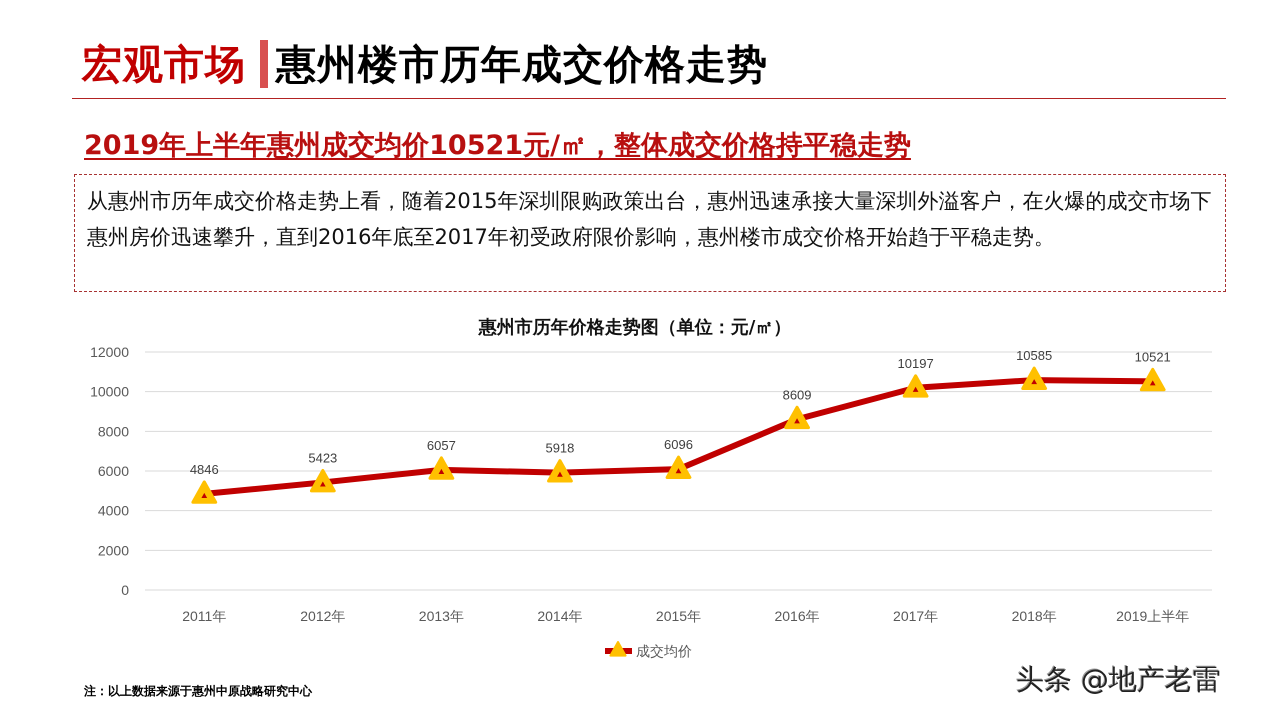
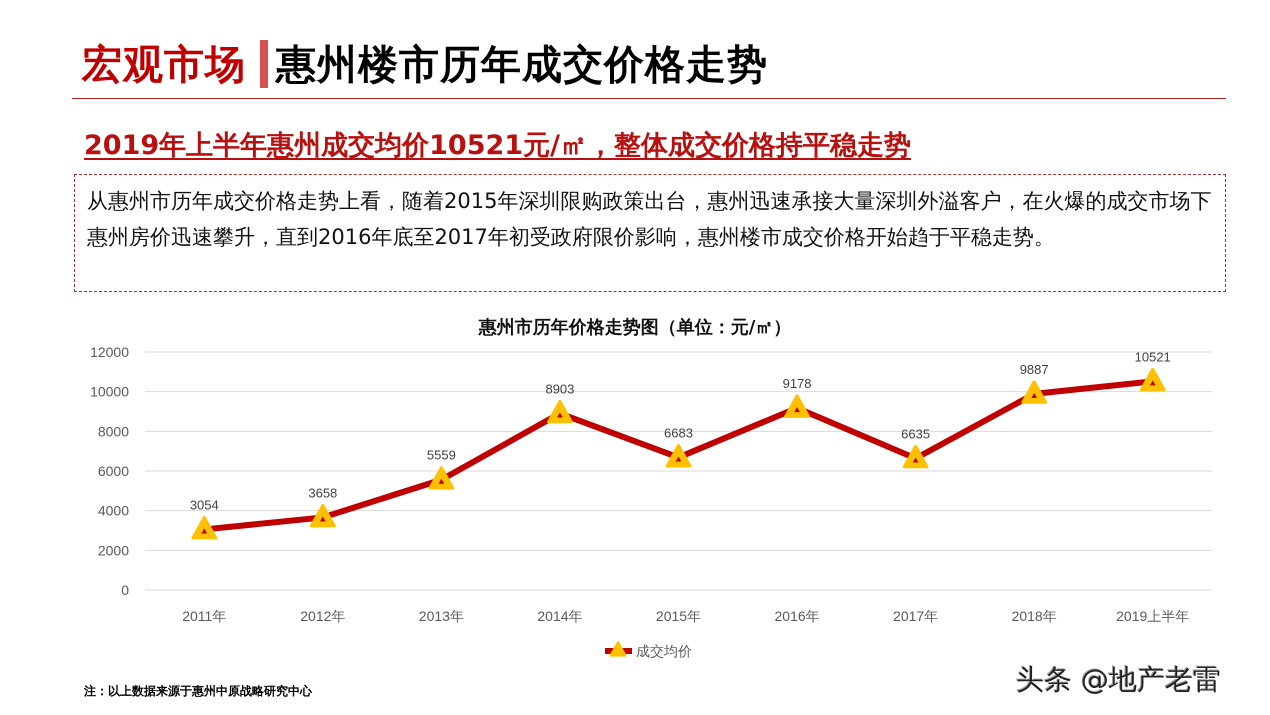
2011年: 4846 -> 3054
2012年: 5423 -> 3658
2013年: 6057 -> 5559
2014年: 5918 -> 8903
2015年: 6096 -> 6683
2016年: 8609 -> 9178
2017年: 10197 -> 6635
2018年: 10585 -> 9887
